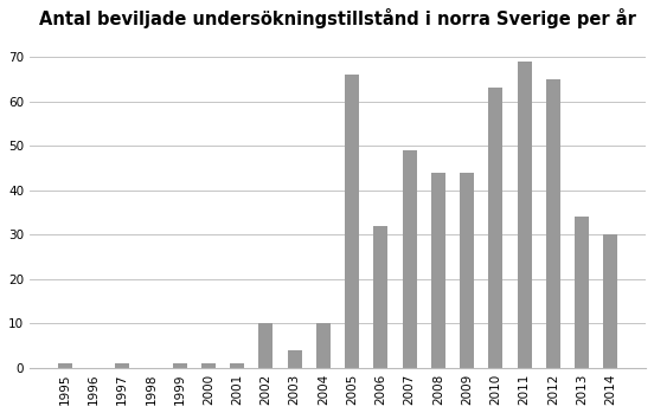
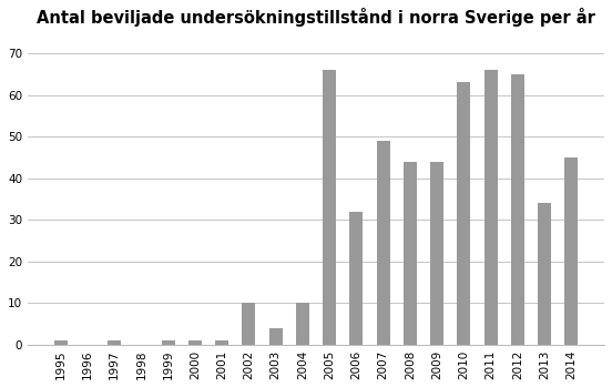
2011: 69 -> 66
2014: 30 -> 45
